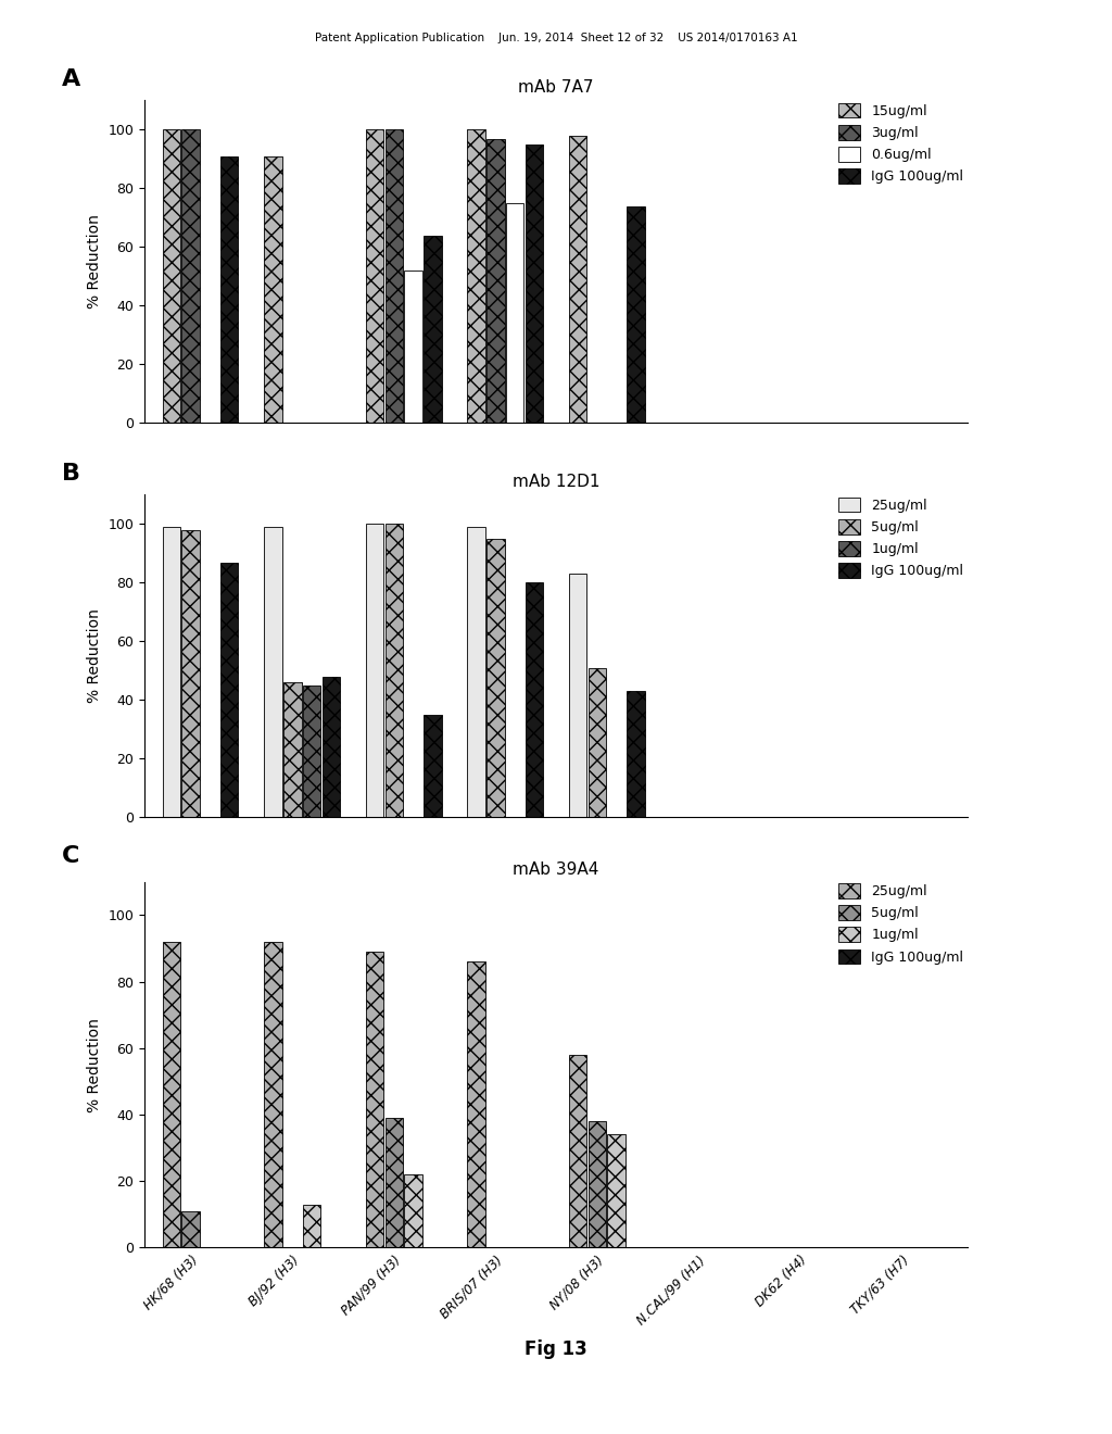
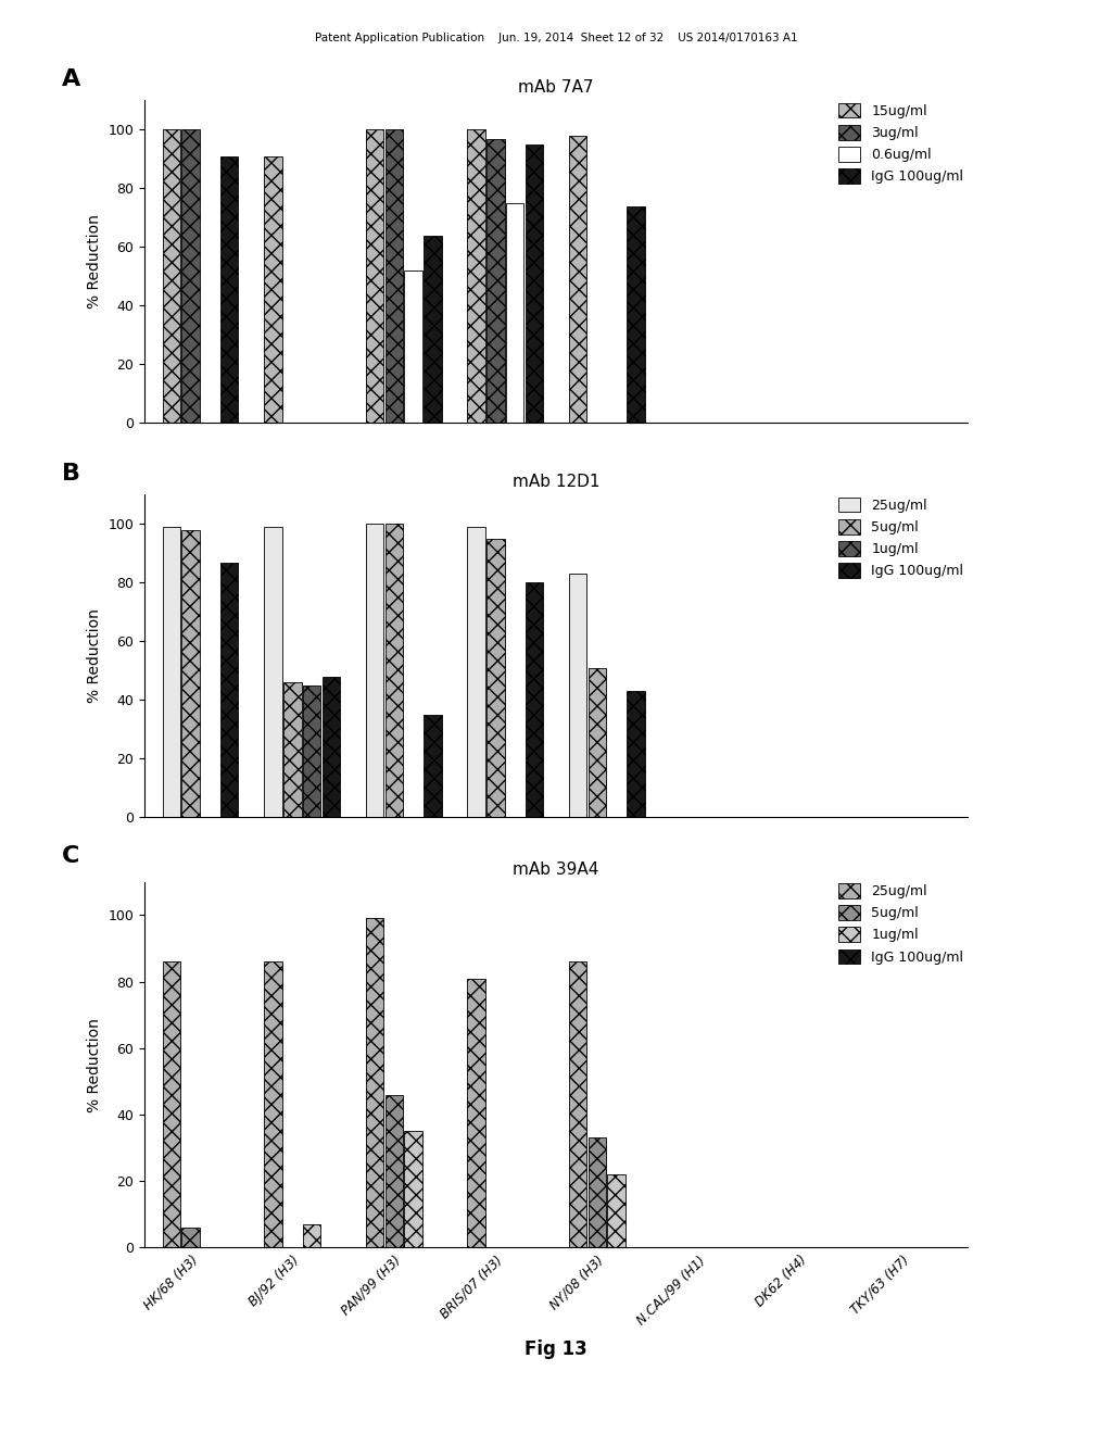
mAb 39A4/25ug/ml/HK/68 (H3): 92 -> 86
mAb 39A4/5ug/ml/HK/68 (H3): 11 -> 6
mAb 39A4/25ug/ml/BJ/92 (H3): 92 -> 86
mAb 39A4/1ug/ml/BJ/92 (H3): 13 -> 7
mAb 39A4/25ug/ml/PAN/99 (H3): 89 -> 99
mAb 39A4/5ug/ml/PAN/99 (H3): 39 -> 46
mAb 39A4/1ug/ml/PAN/99 (H3): 22 -> 35
mAb 39A4/25ug/ml/BRIS/07 (H3): 86 -> 81
mAb 39A4/25ug/ml/NY/08 (H3): 58 -> 86
mAb 39A4/5ug/ml/NY/08 (H3): 38 -> 33
mAb 39A4/1ug/ml/NY/08 (H3): 34 -> 22
